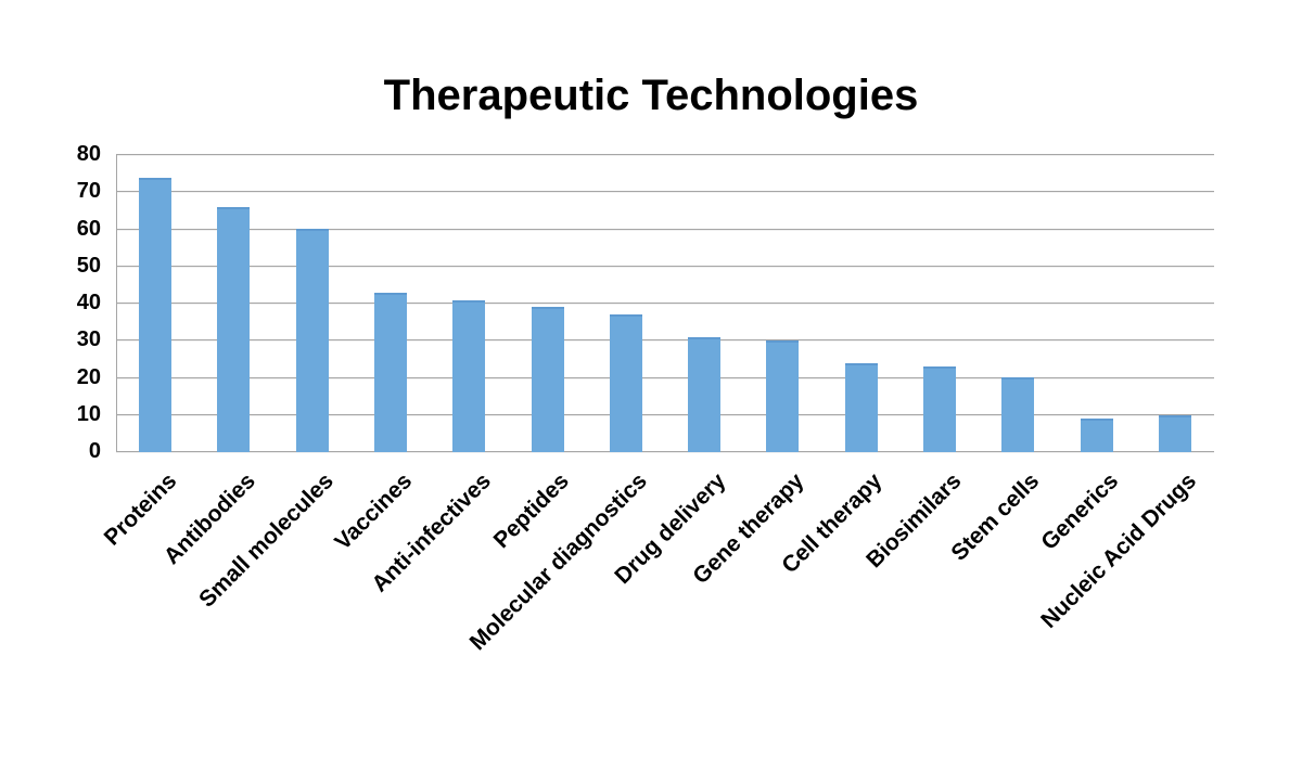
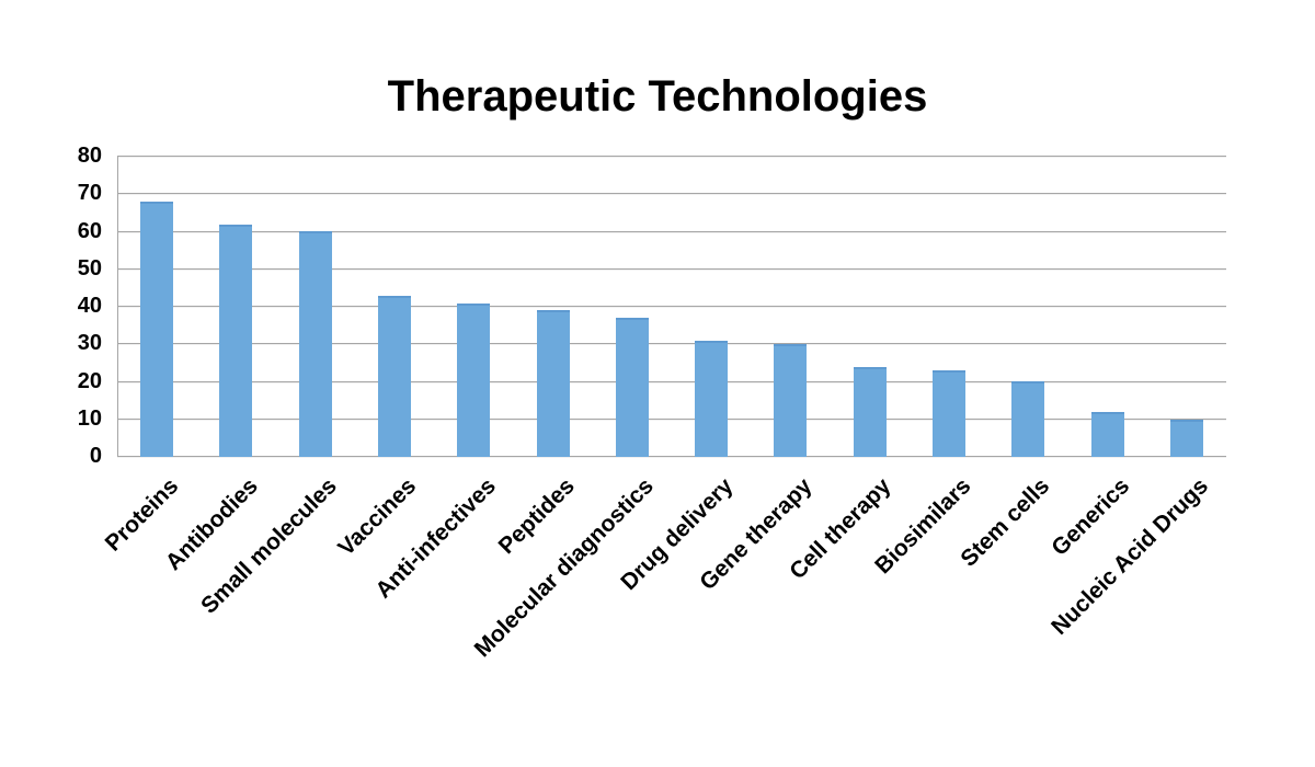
Proteins: 74 -> 68
Antibodies: 66 -> 62
Generics: 9 -> 12
